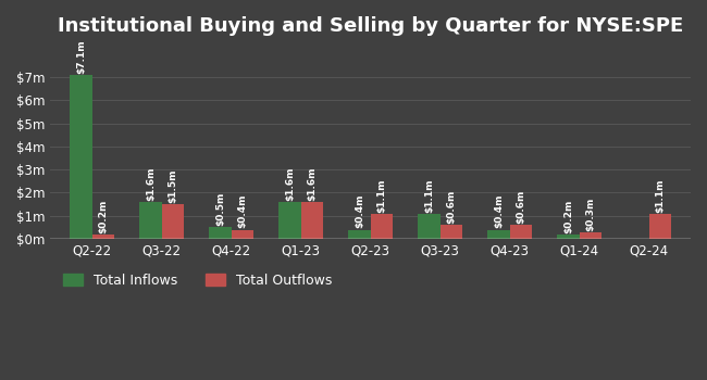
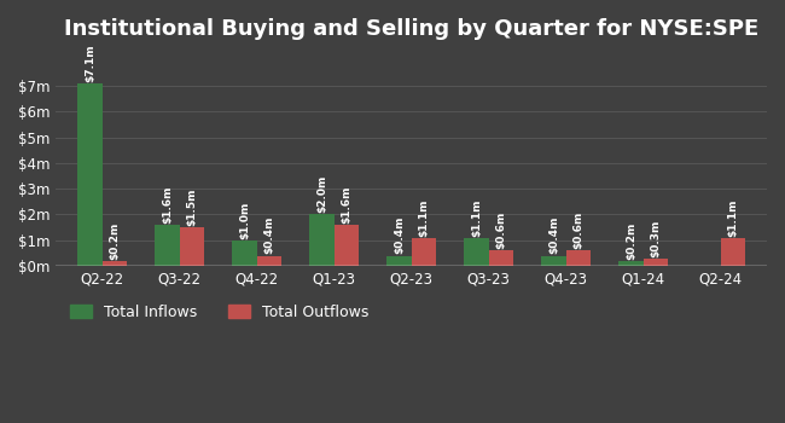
Total Inflows/Q4-22: $0.5m -> $1.0m
Total Inflows/Q1-23: $1.6m -> $2.0m
